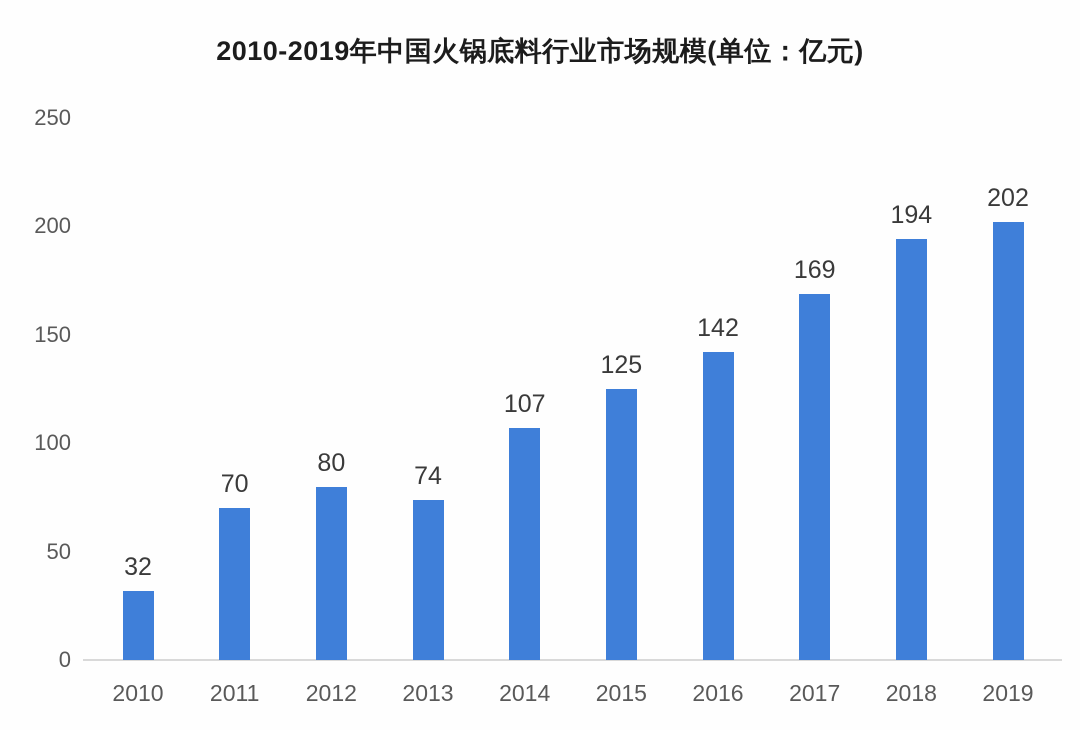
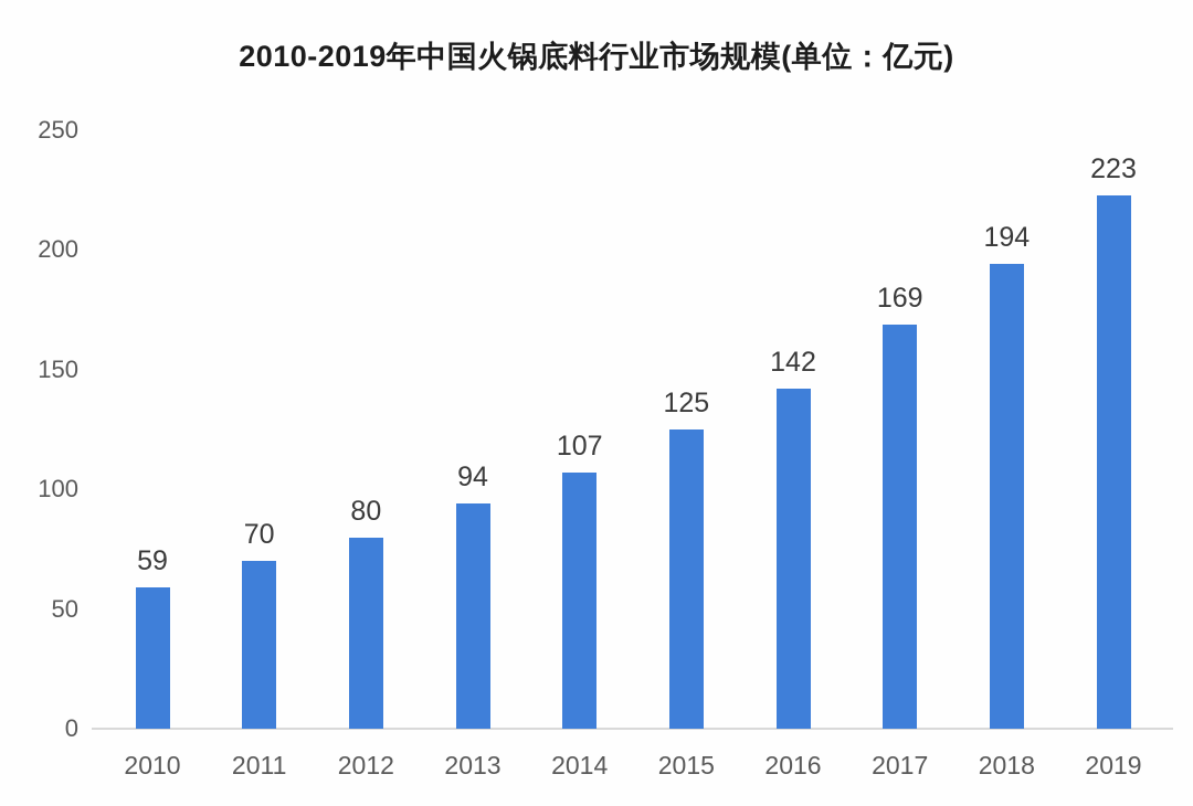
2010: 32 -> 59
2013: 74 -> 94
2019: 202 -> 223
